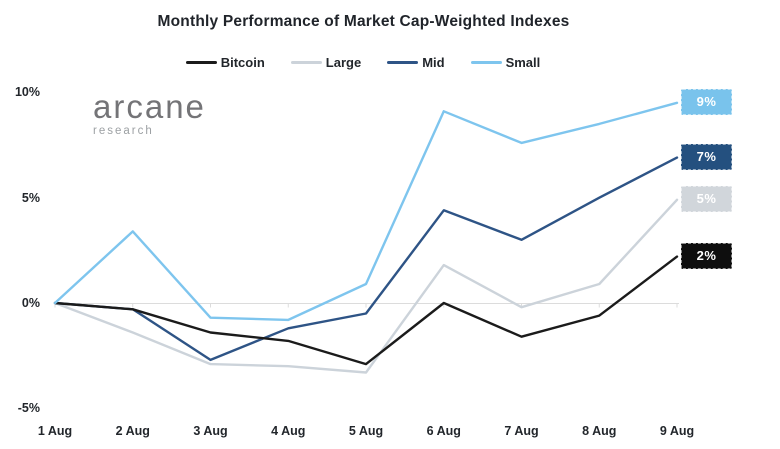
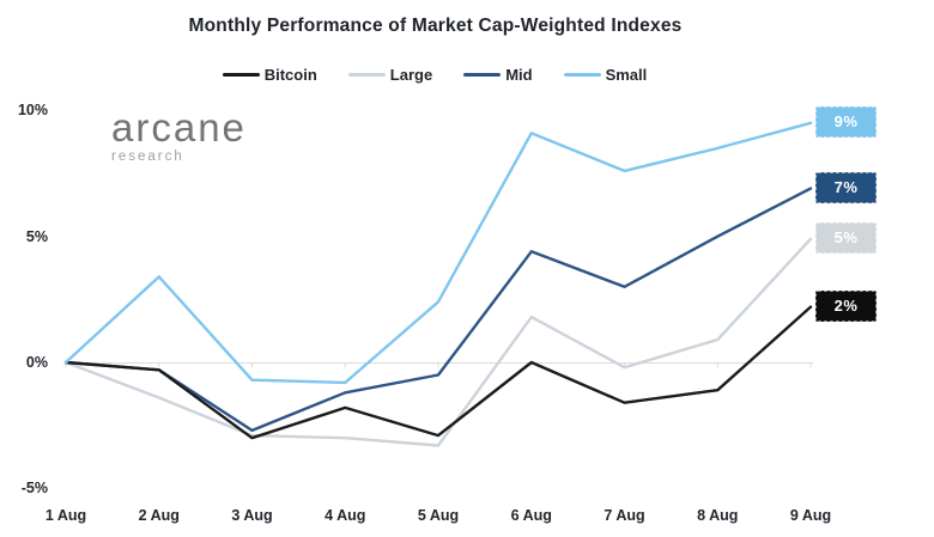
Bitcoin/3 Aug: -1.4% -> -3.0%
Small/5 Aug: 0.9% -> 2.4%
Bitcoin/8 Aug: -0.6% -> -1.1%
